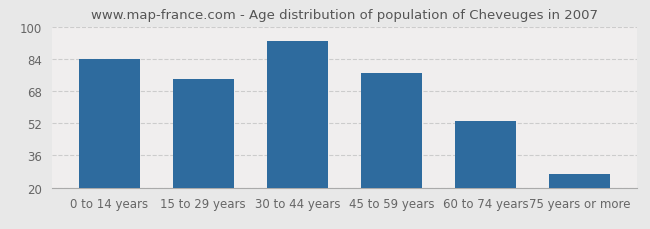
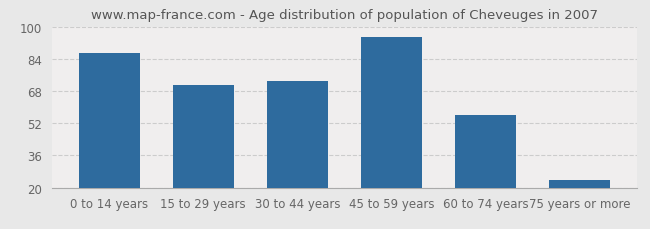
0 to 14 years: 84 -> 87
15 to 29 years: 74 -> 71
30 to 44 years: 93 -> 73
45 to 59 years: 77 -> 95
60 to 74 years: 53 -> 56
75 years or more: 27 -> 24
